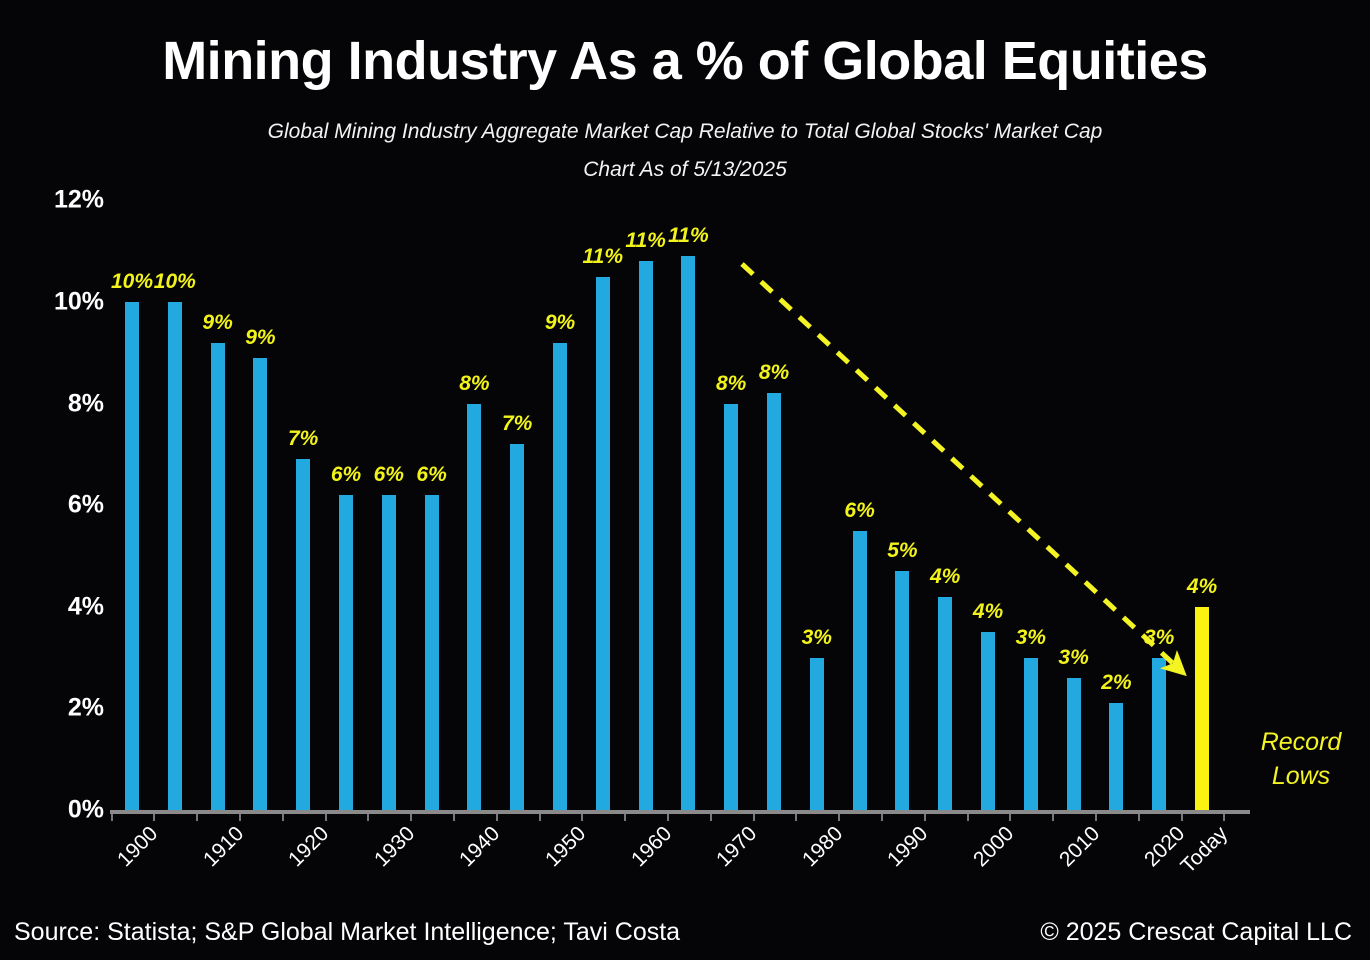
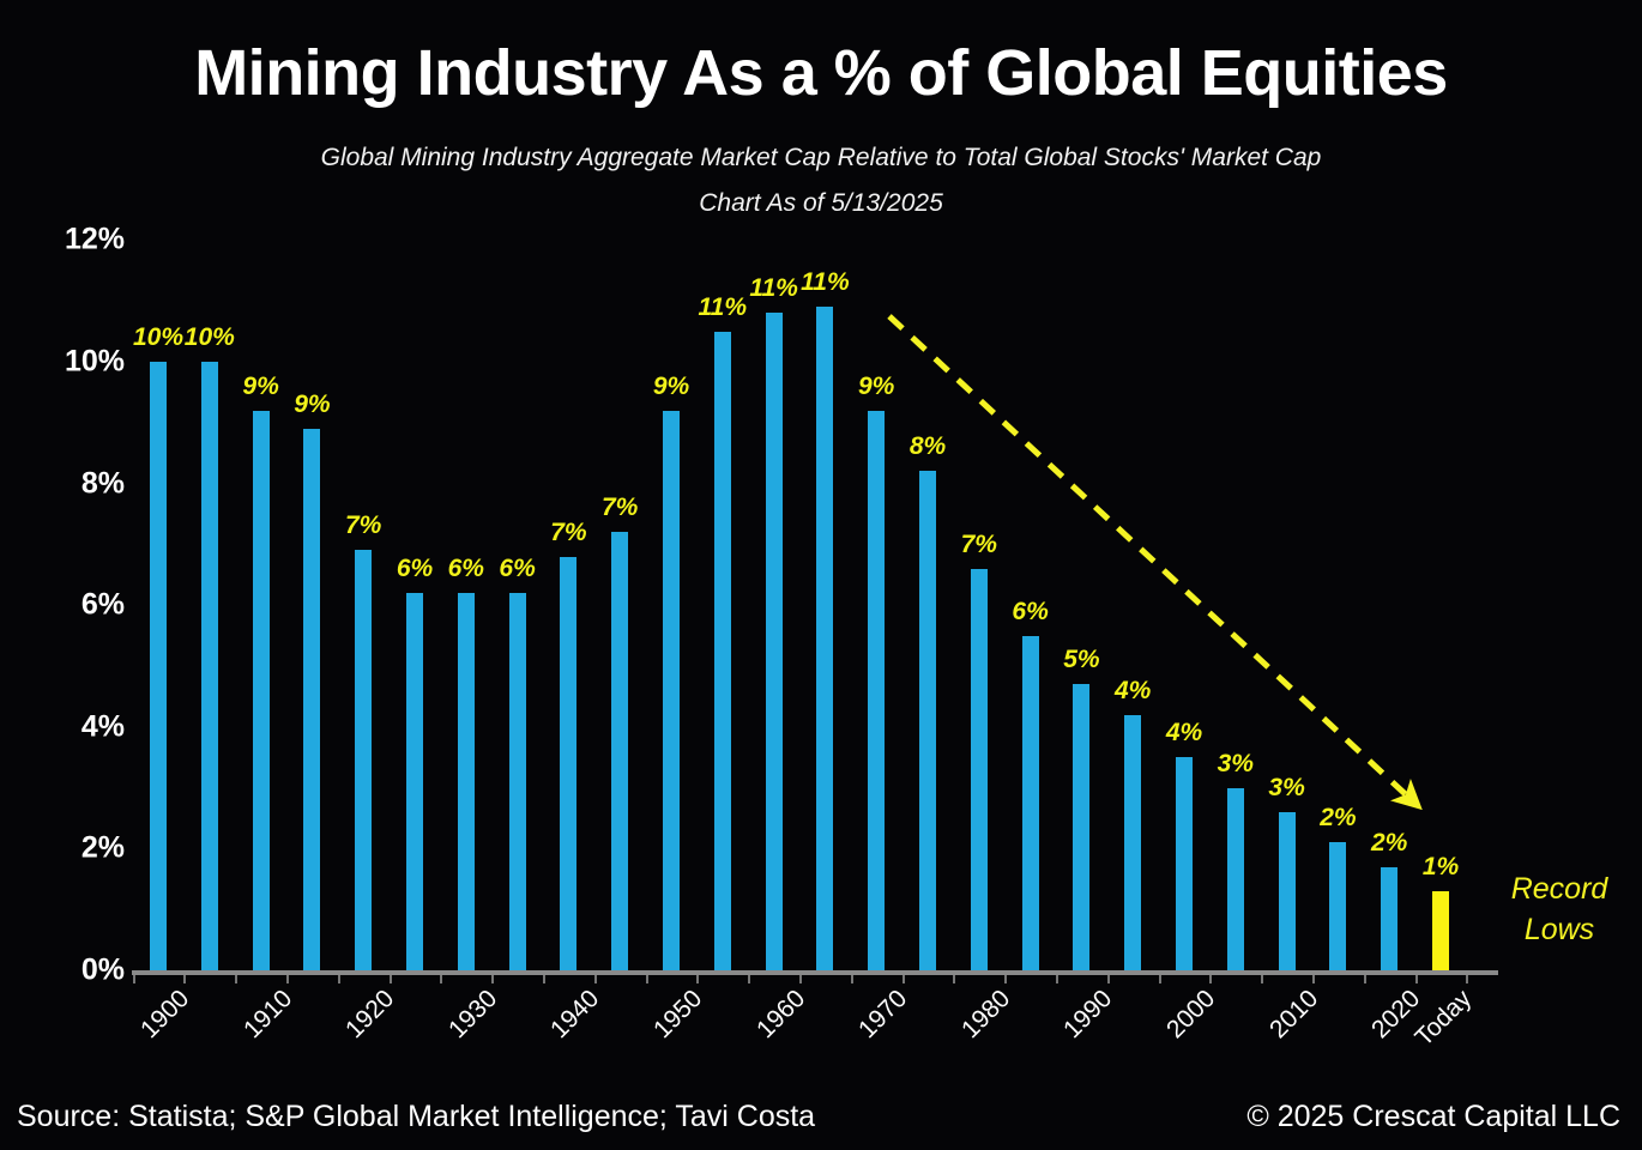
1940: 8% -> 7%
1970: 8% -> 9%
1980: 3% -> 7%
2020: 3% -> 2%
Today: 4% -> 1%
